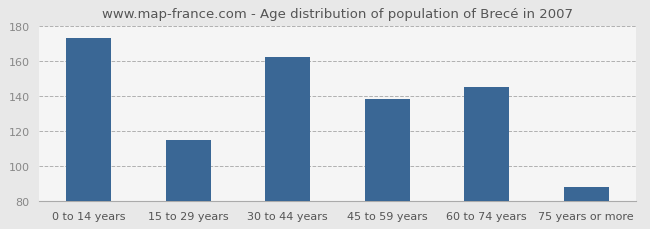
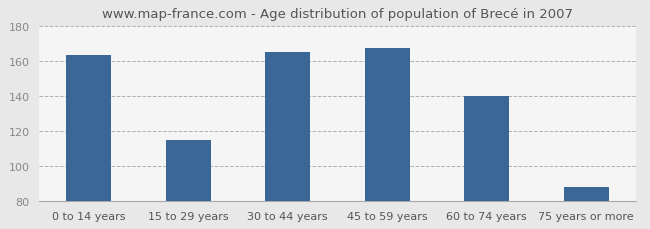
0 to 14 years: 173 -> 163
30 to 44 years: 162 -> 165
45 to 59 years: 138 -> 167
60 to 74 years: 145 -> 140
